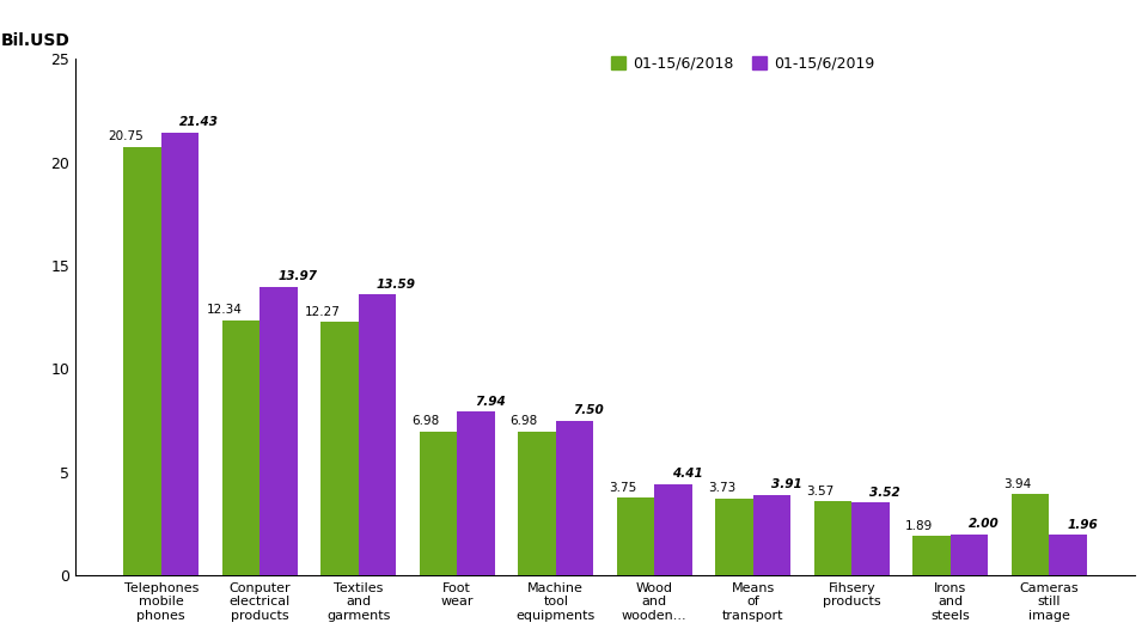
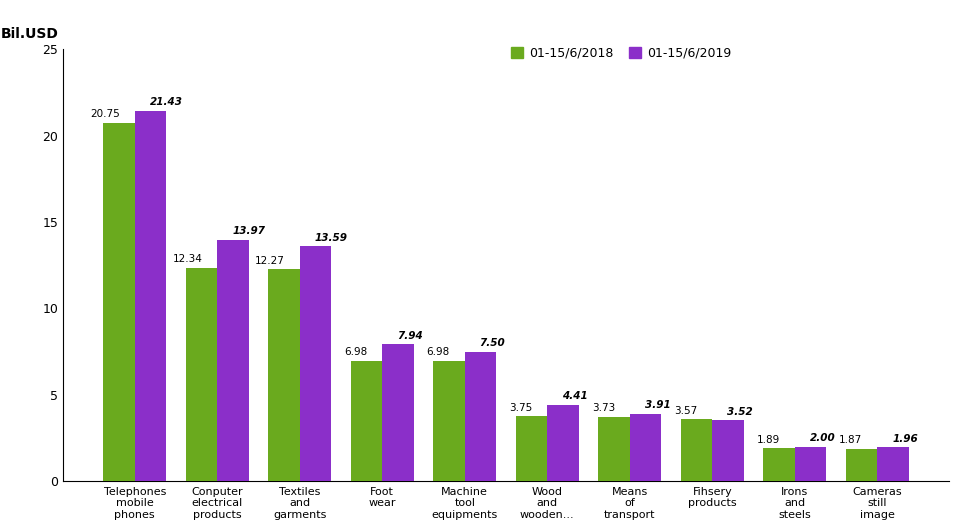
01-15/6/2018/Cameras still image: 3.94 -> 1.87
